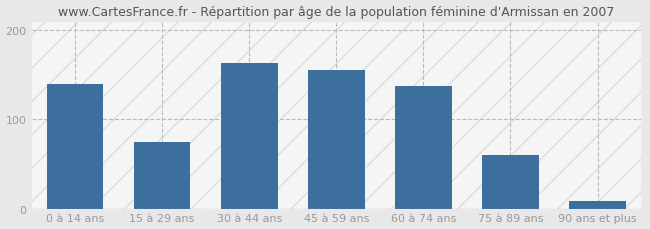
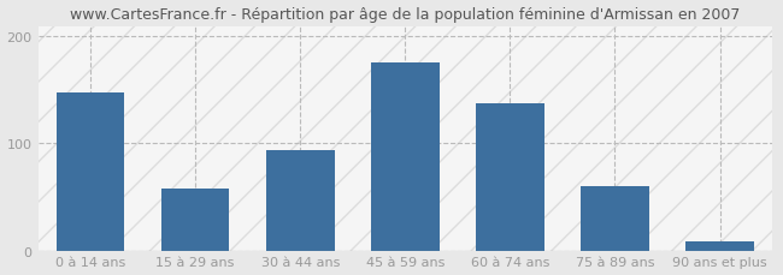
0 à 14 ans: 140 -> 148
15 à 29 ans: 75 -> 58
30 à 44 ans: 163 -> 94
45 à 59 ans: 155 -> 176
